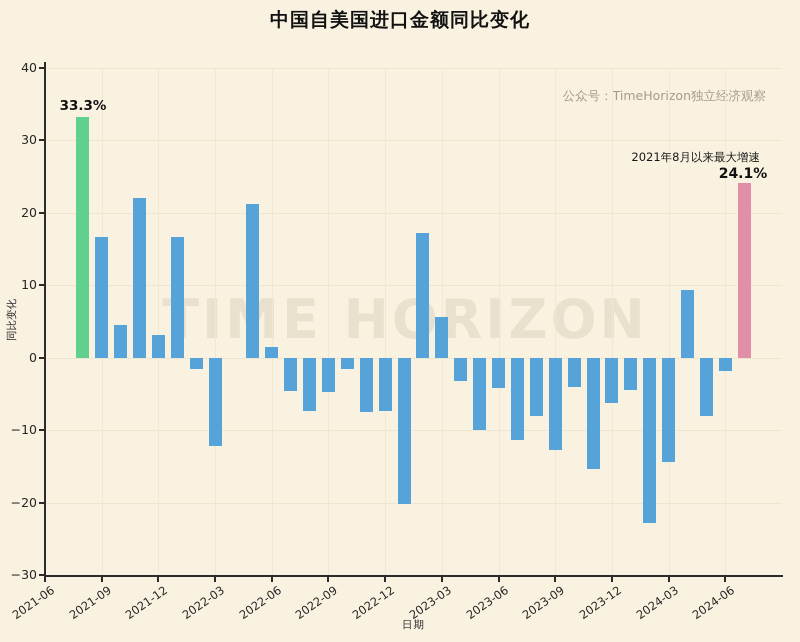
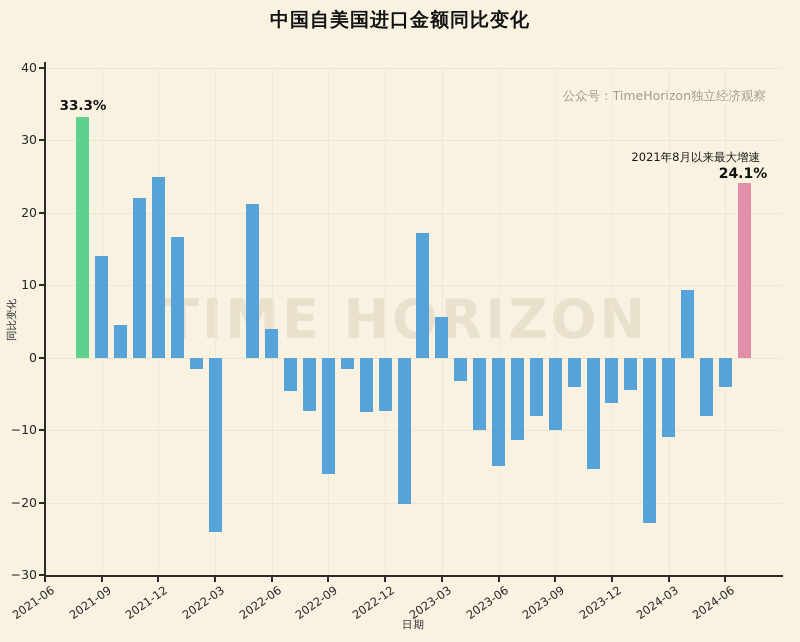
2021-09: 17 -> 14
2021-12: 3 -> 25
2022-03: -12 -> -24
2022-06: 2 -> 4
2022-09: -5 -> -16
2023-06: -4 -> -15
2023-09: -13 -> -10
2024-03: -14 -> -11
2024-06: -2 -> -4
